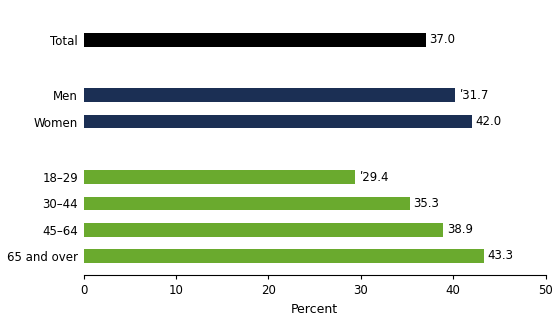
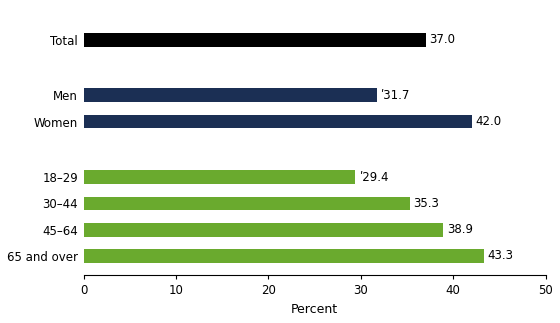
Men: 40.2 -> 31.7
